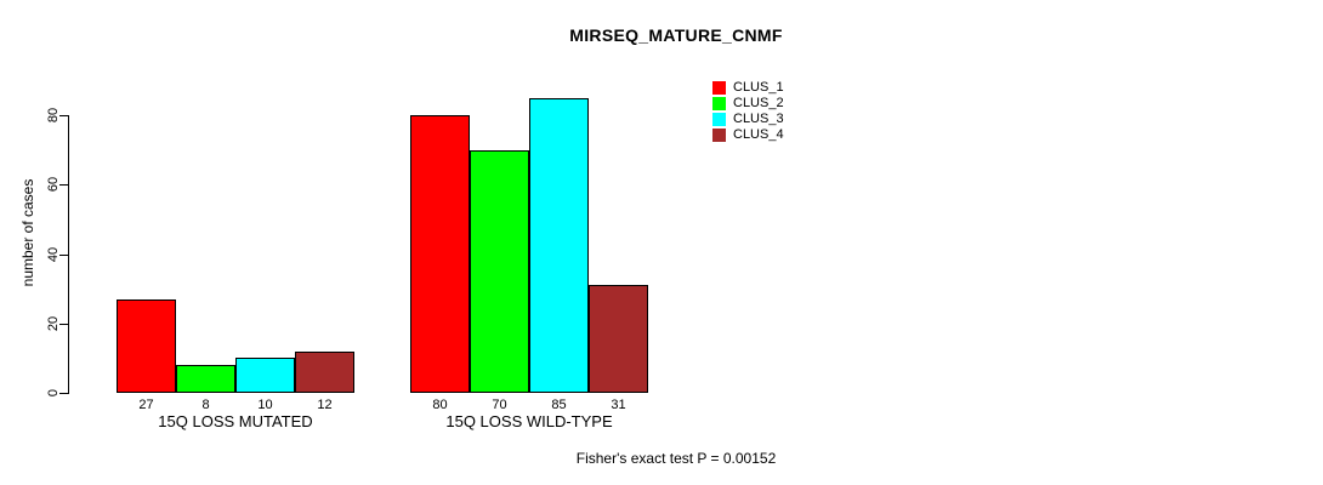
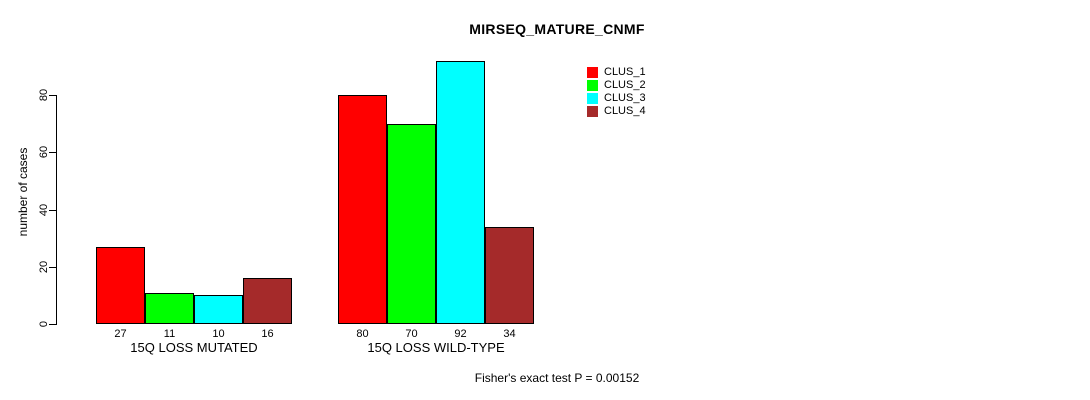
CLUS_2/15Q LOSS MUTATED: 8 -> 11
CLUS_4/15Q LOSS MUTATED: 12 -> 16
CLUS_3/15Q LOSS WILD-TYPE: 85 -> 92
CLUS_4/15Q LOSS WILD-TYPE: 31 -> 34
